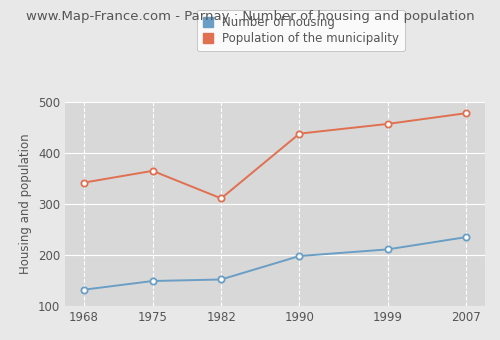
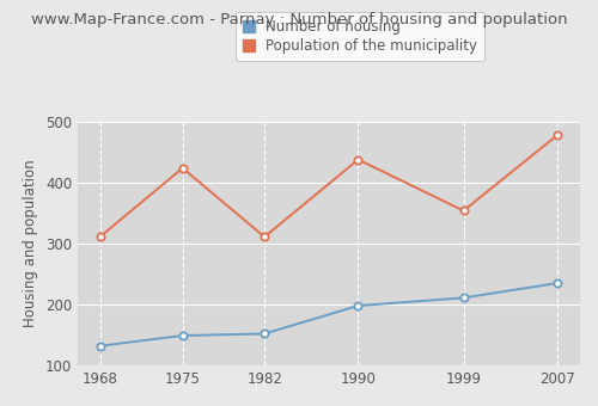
Population of the municipality/1968: 342 -> 312
Population of the municipality/1975: 365 -> 424
Population of the municipality/1999: 457 -> 354
